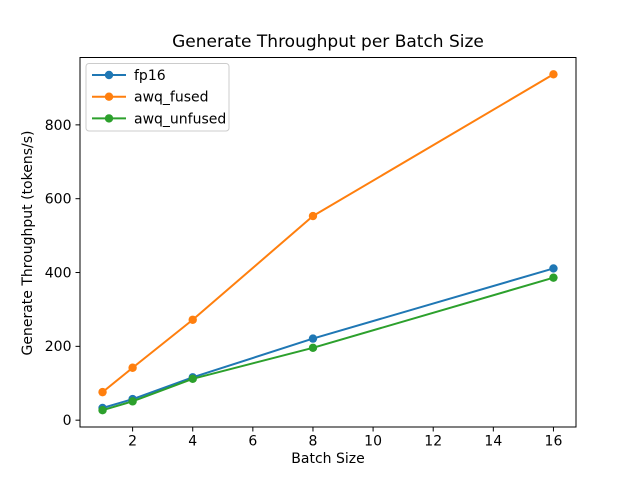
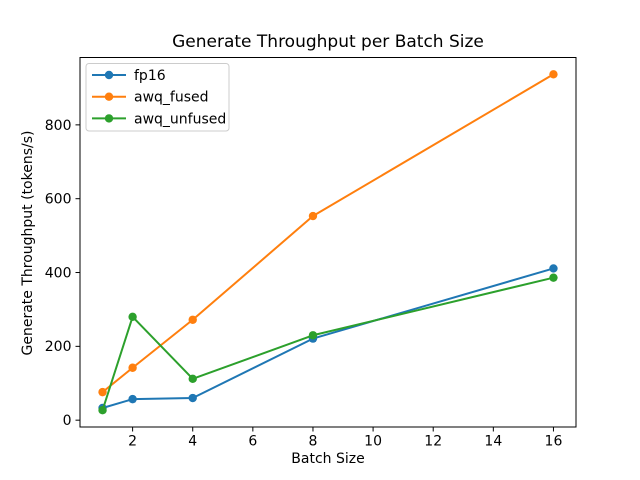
awq_unfused/2: 50 -> 280
fp16/4: 120 -> 60
awq_unfused/8: 200 -> 230
